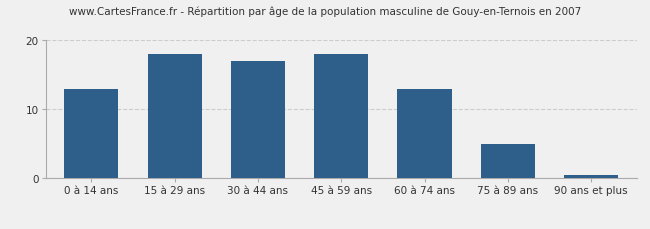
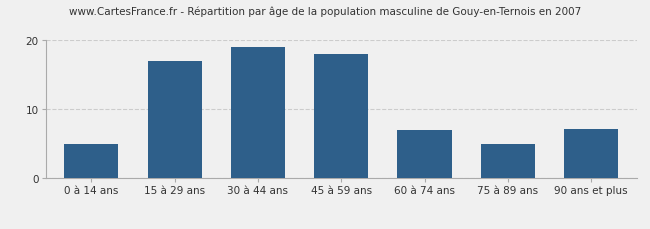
0 à 14 ans: 13.0 -> 5.0
15 à 29 ans: 18.0 -> 17.0
30 à 44 ans: 17.0 -> 19.0
60 à 74 ans: 13.0 -> 7.0
90 ans et plus: 0.5 -> 7.2
